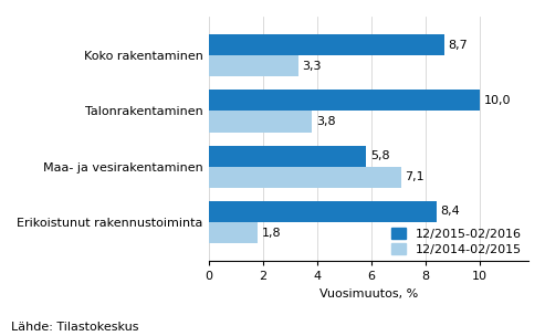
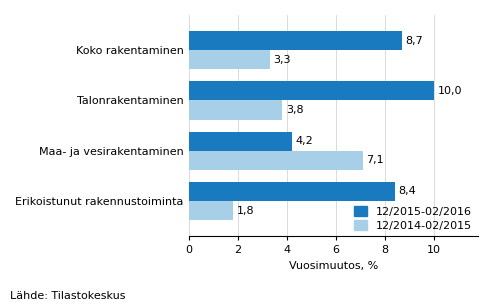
12/2015-02/2016/Maa- ja vesirakentaminen: 5,8 -> 4,2
